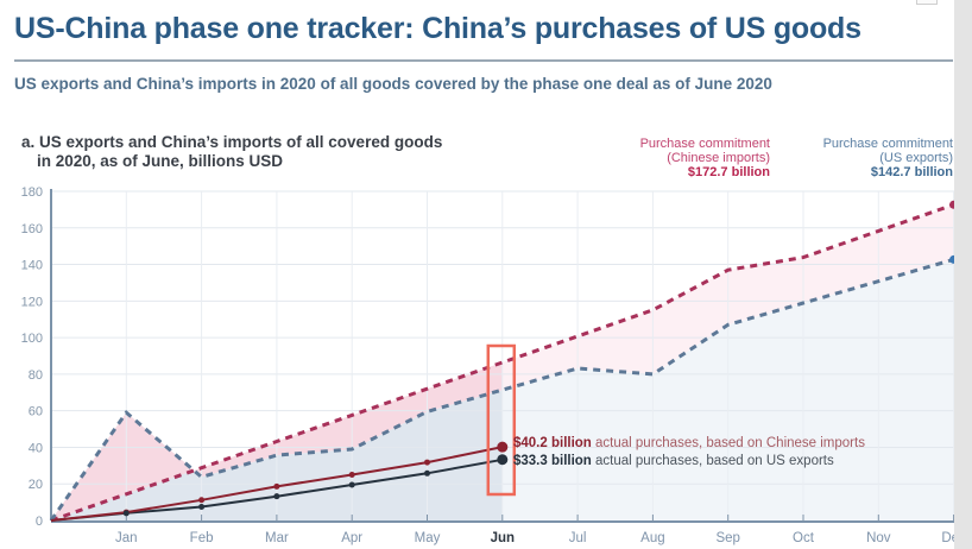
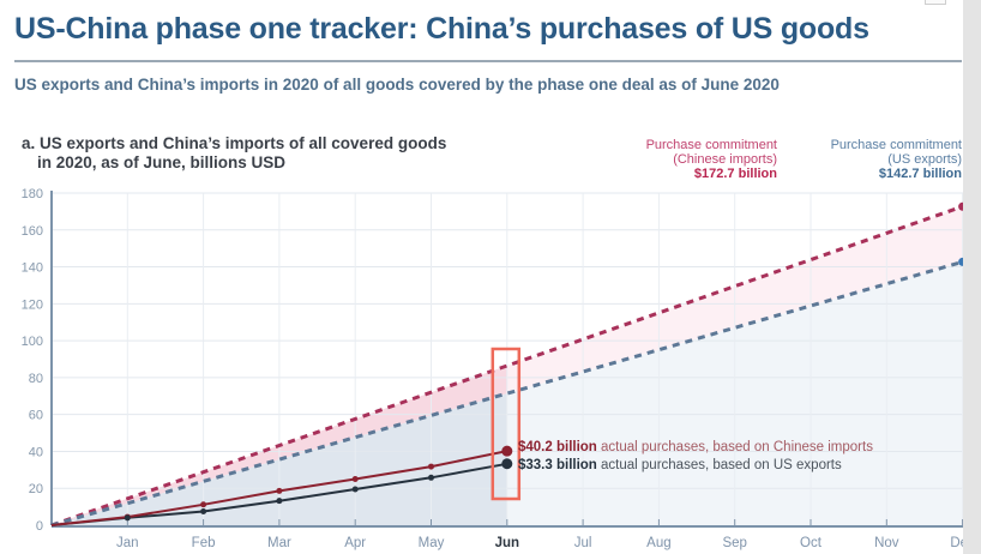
Purchase commitment (US exports)/Jan: 59 -> 12
Purchase commitment (US exports)/Apr: 39 -> 48
Purchase commitment (US exports)/Aug: 80 -> 95
Purchase commitment (Chinese imports)/Sep: 137 -> 130
